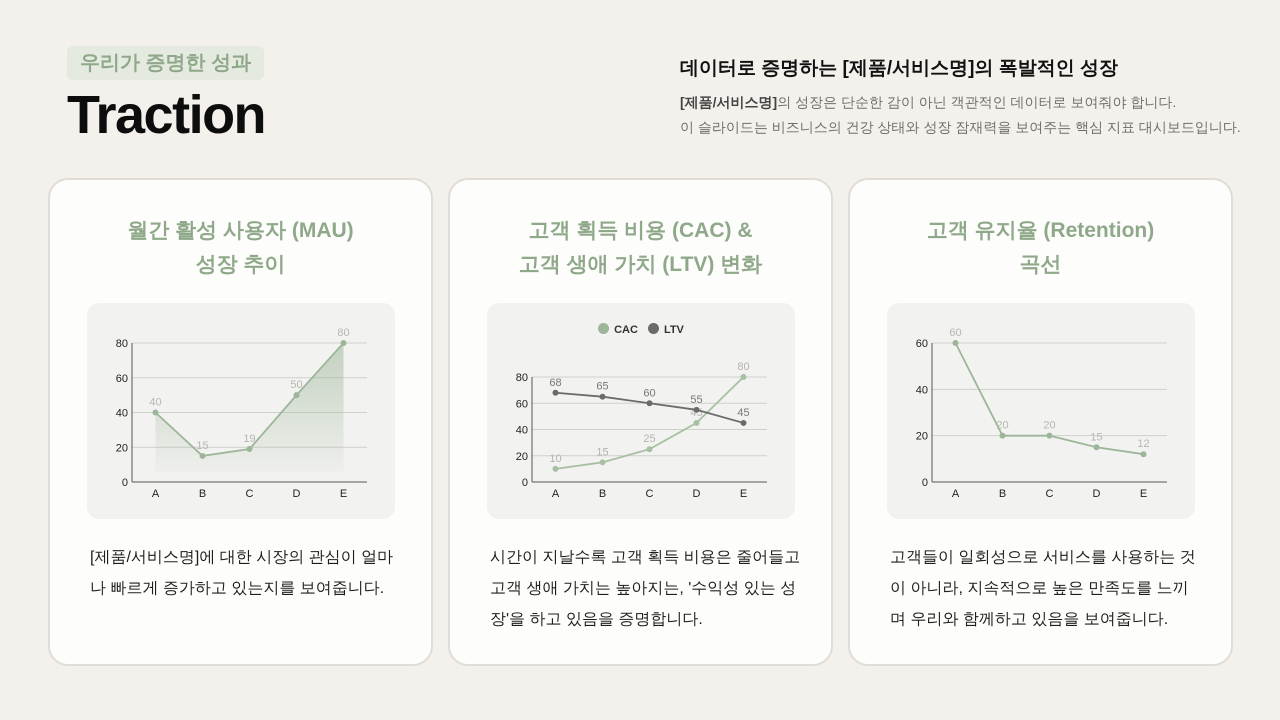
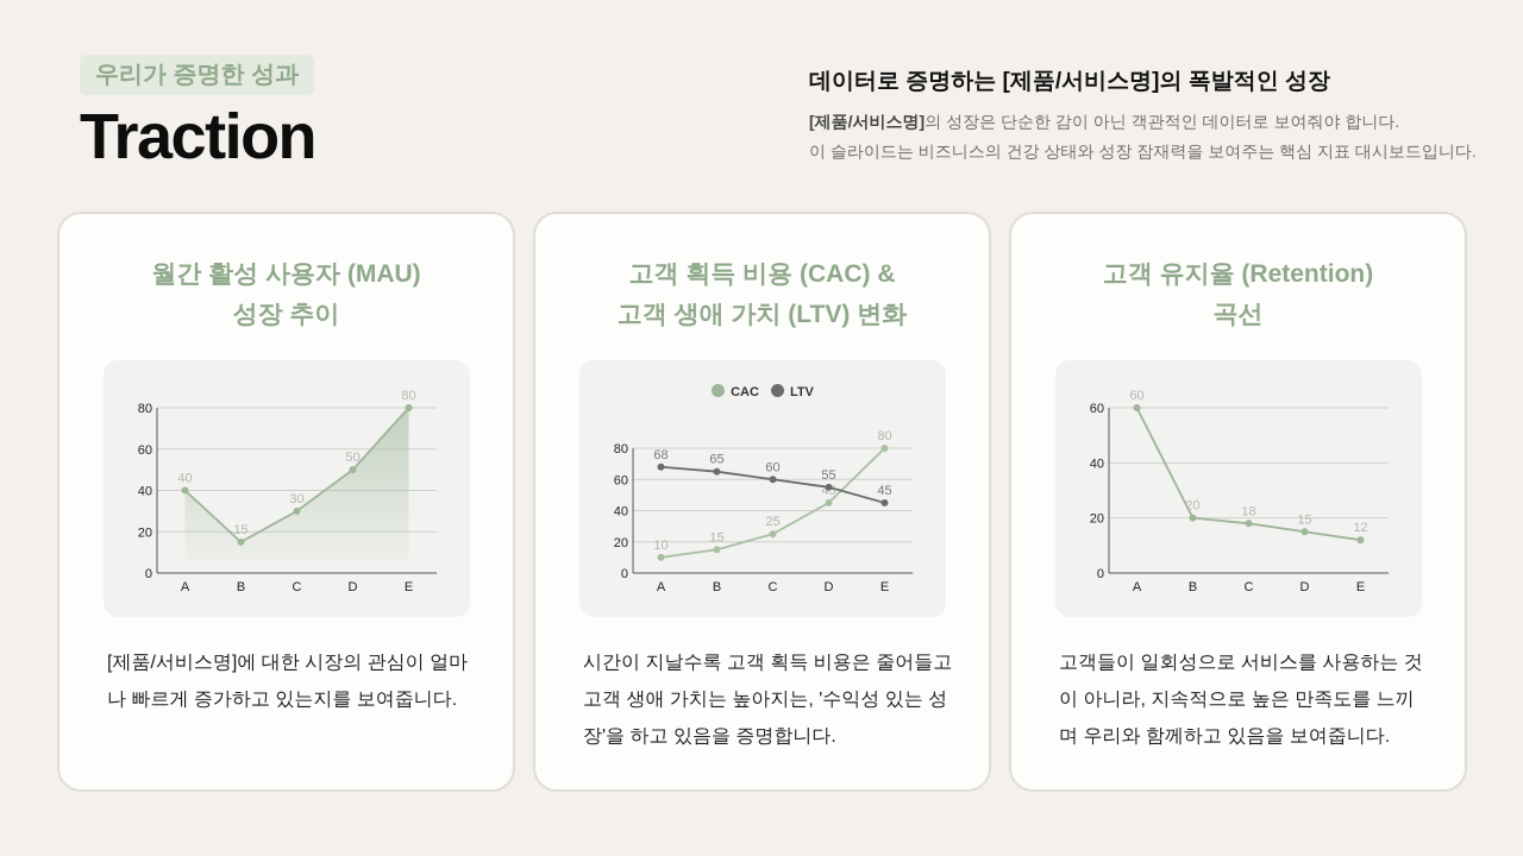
월간 활성 사용자 (MAU) 성장 추이/C: 19 -> 30
고객 유지율 (Retention) 곡선/C: 20 -> 18
